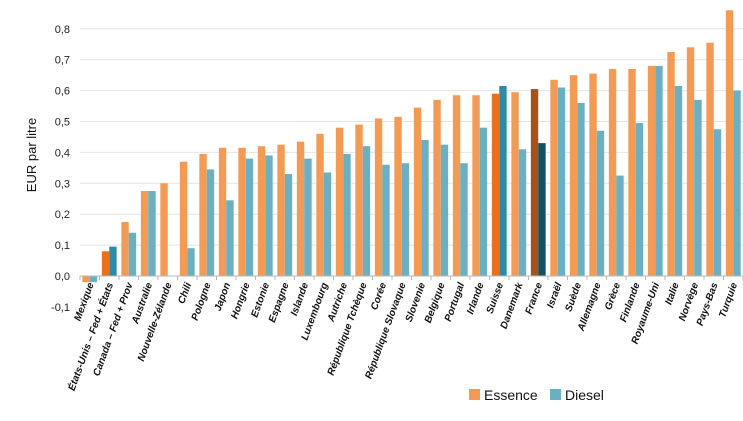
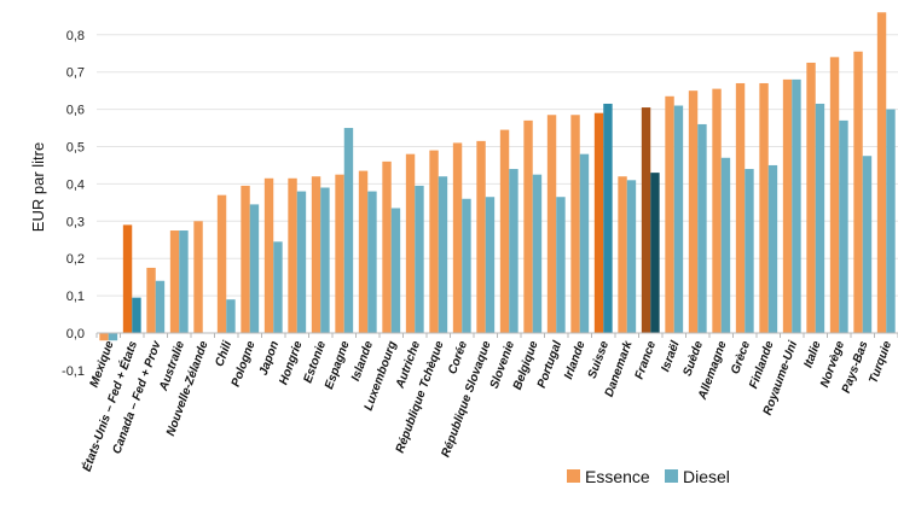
Essence/États-Unis – Fed + États: 0,08 -> 0,29
Diesel/Espagne: 0,33 -> 0,55
Essence/Danemark: 0,59 -> 0,42
Diesel/Grèce: 0,33 -> 0,44
Diesel/Finlande: 0,49 -> 0,45
